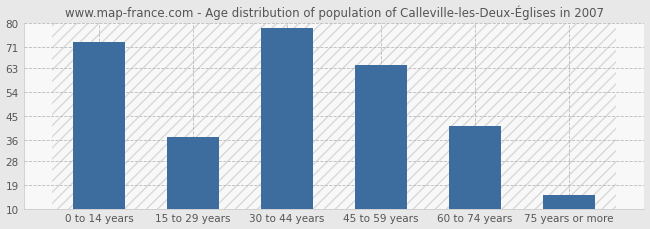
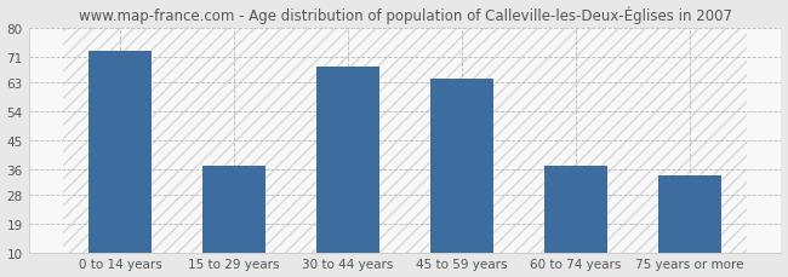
30 to 44 years: 78 -> 68
60 to 74 years: 41 -> 37
75 years or more: 15 -> 34
